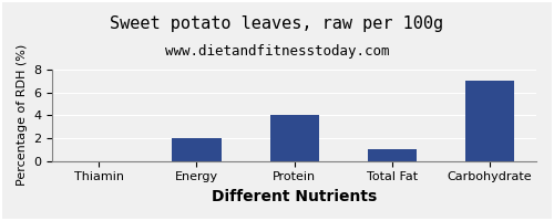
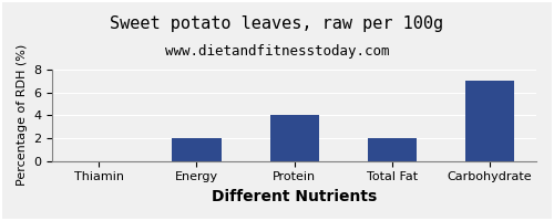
Total Fat: 1 -> 2
